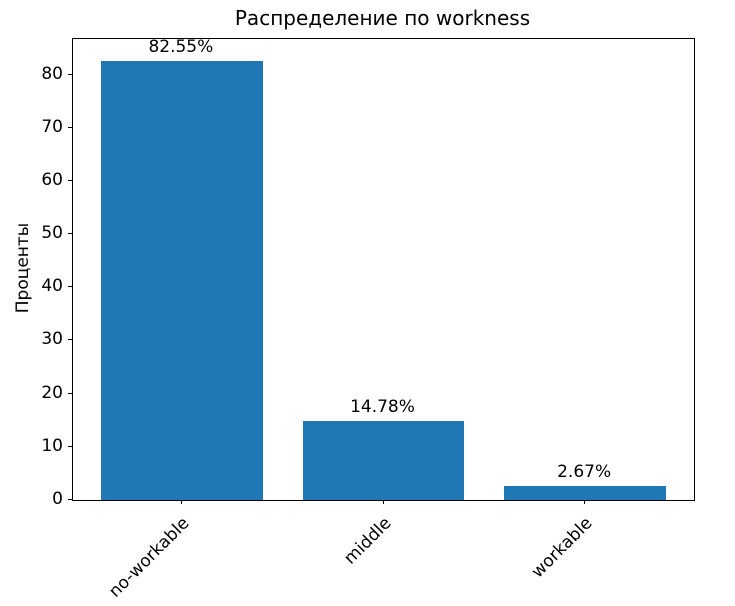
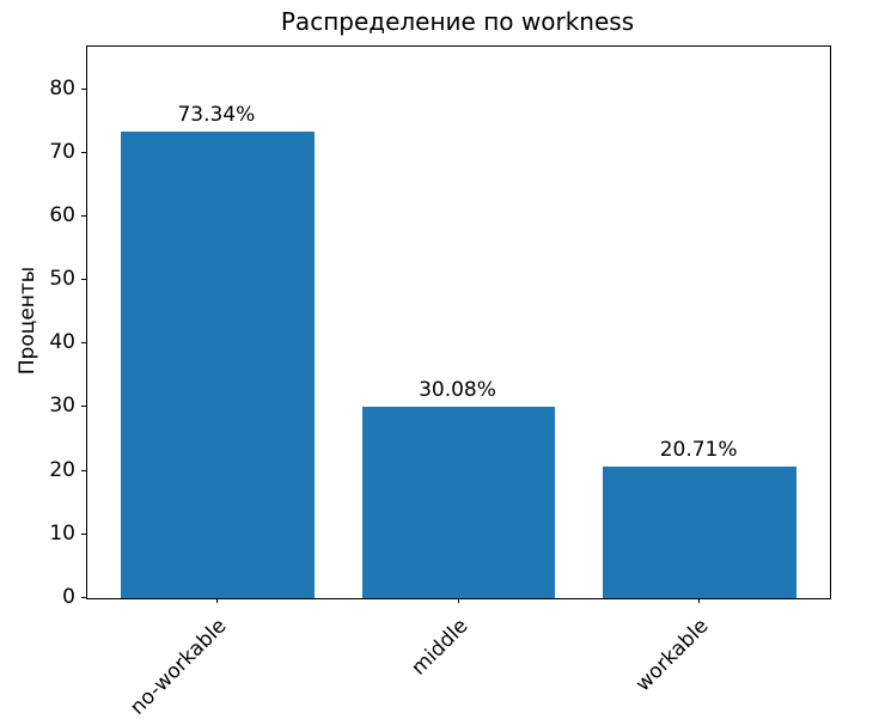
no-workable: 82.55% -> 73.34%
middle: 14.78% -> 30.08%
workable: 2.67% -> 20.71%
